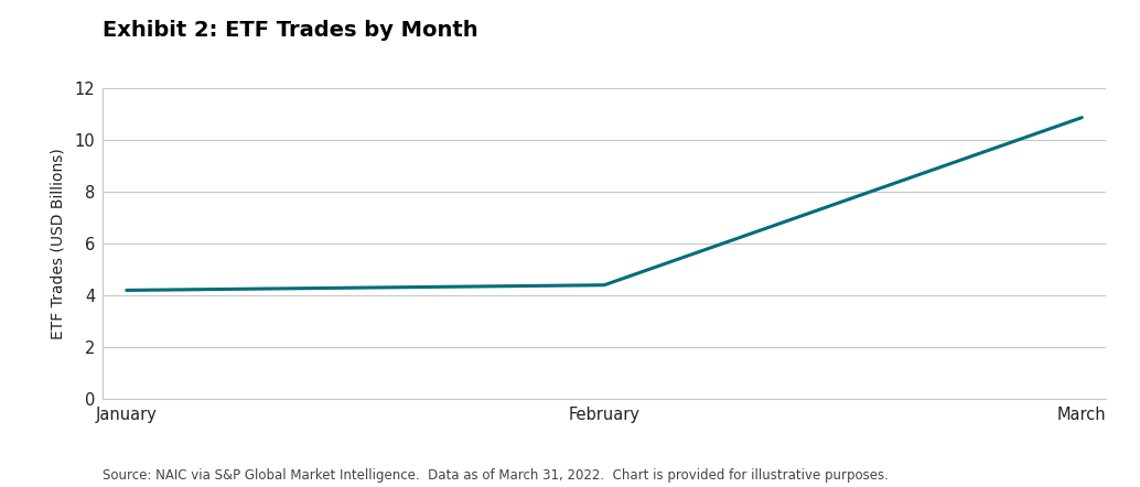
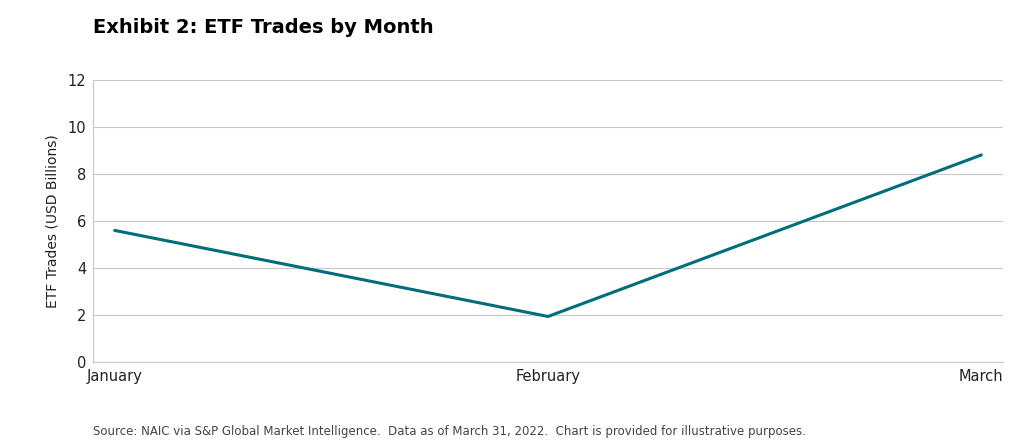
January: 4.20 -> 5.60
February: 4.40 -> 1.95
March: 10.85 -> 8.80
